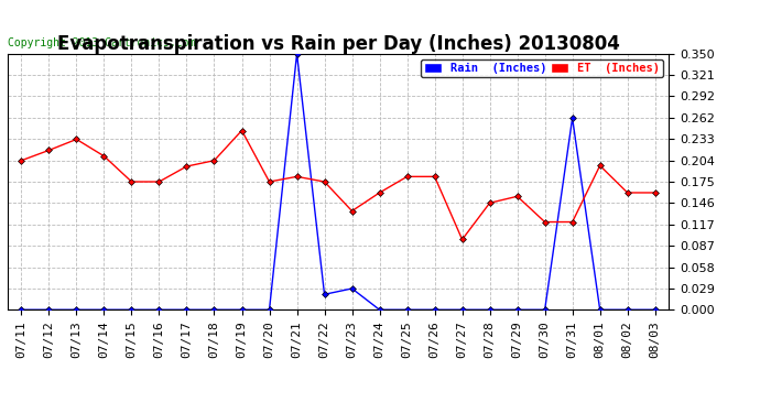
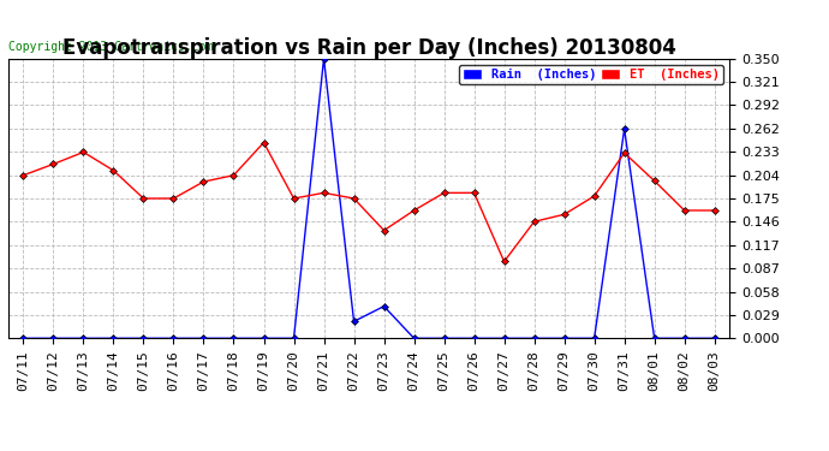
Rain (Inches)/07/23: 0.029 -> 0.040
ET (Inches)/07/30: 0.120 -> 0.178
ET (Inches)/07/31: 0.120 -> 0.232
